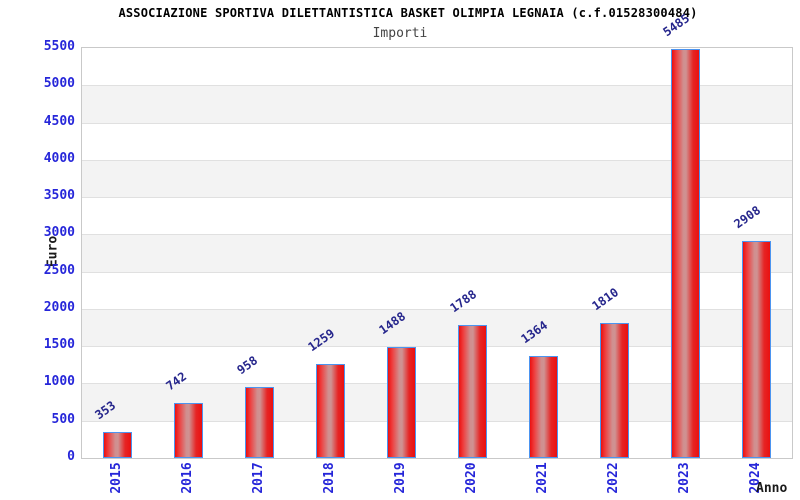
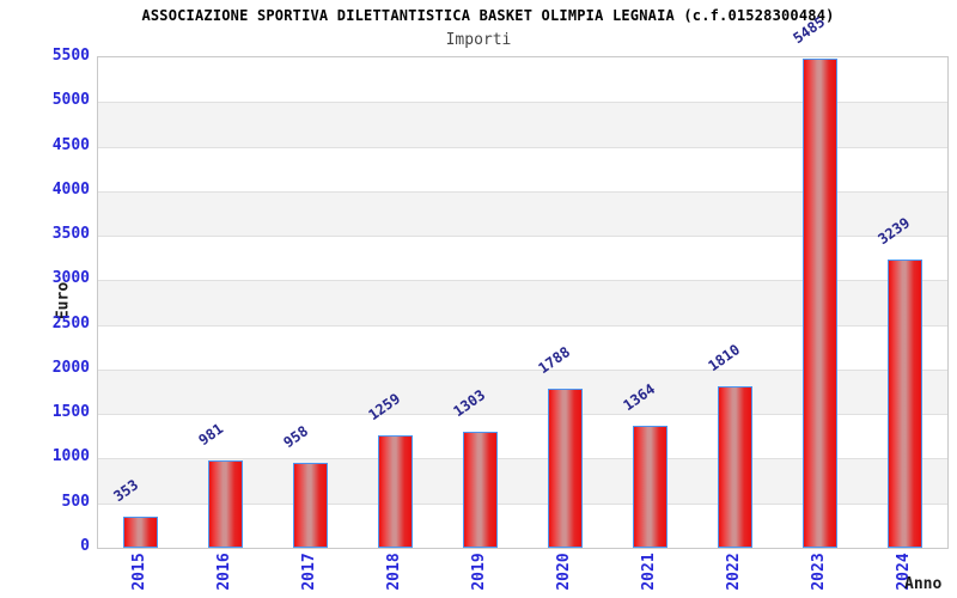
2016: 742 -> 981
2019: 1488 -> 1303
2024: 2908 -> 3239
